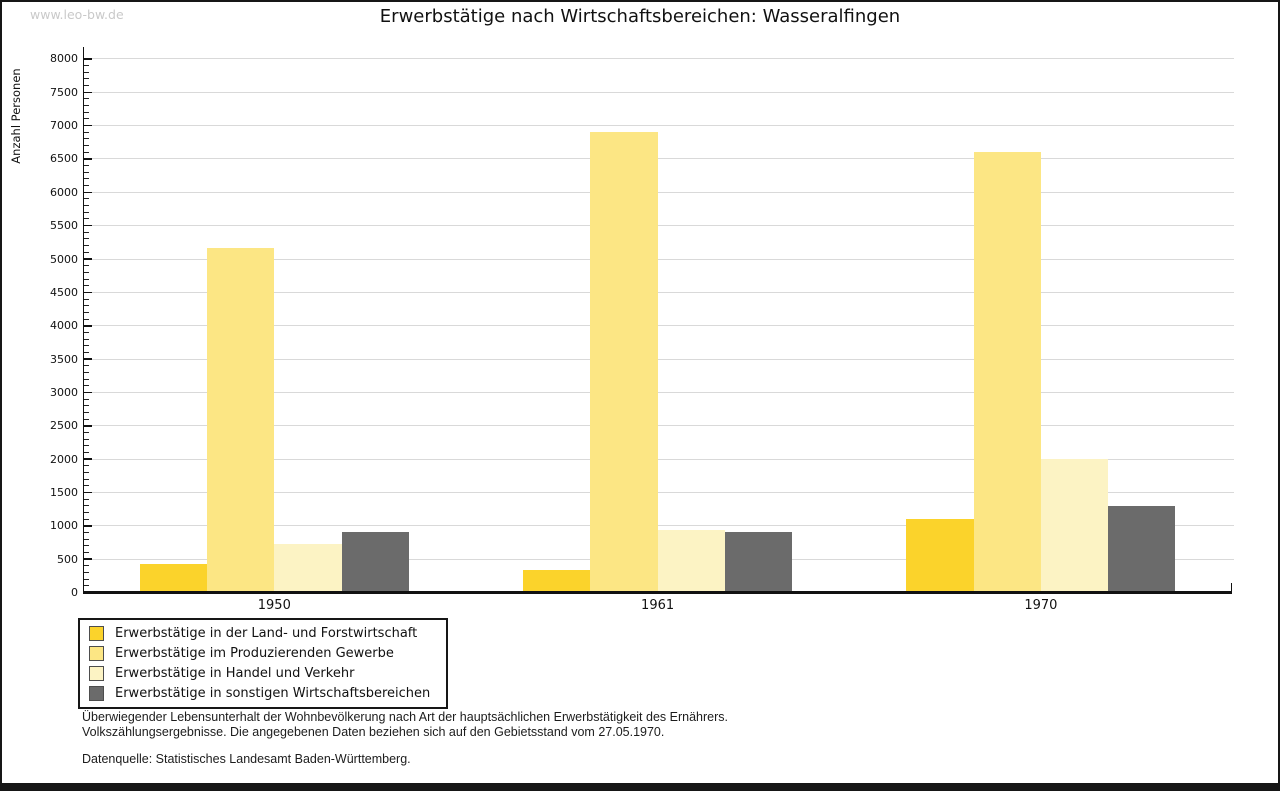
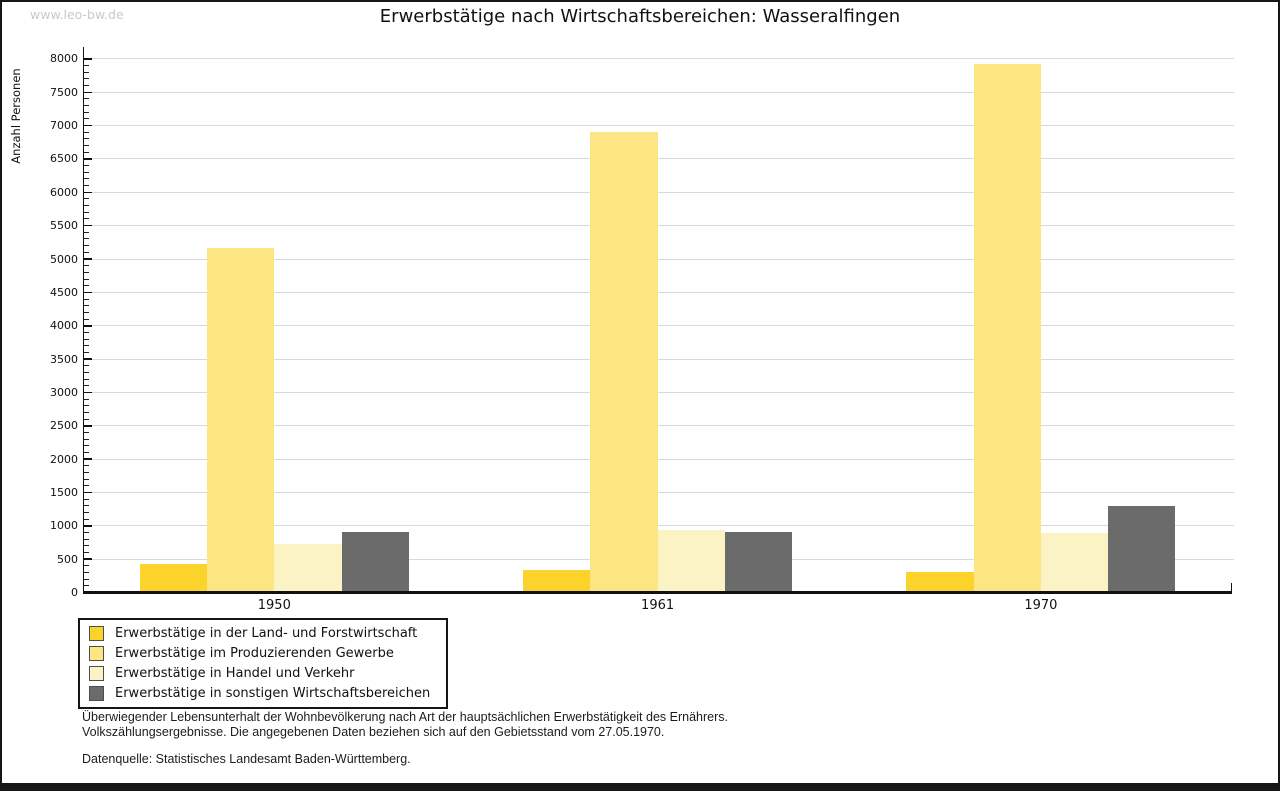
Erwerbstätige in der Land- und Forstwirtschaft/1970: 1100 -> 300
Erwerbstätige im Produzierenden Gewerbe/1970: 6600 -> 7900
Erwerbstätige in Handel und Verkehr/1970: 2000 -> 900
